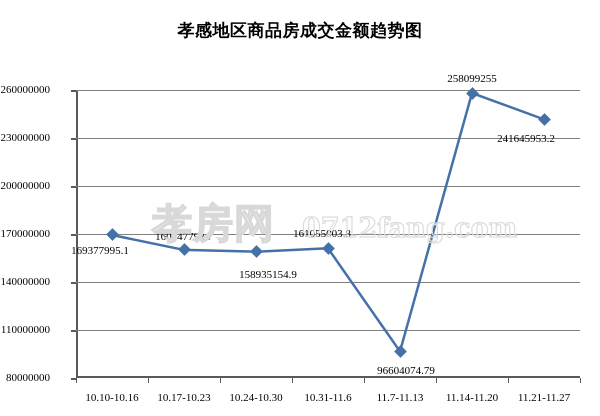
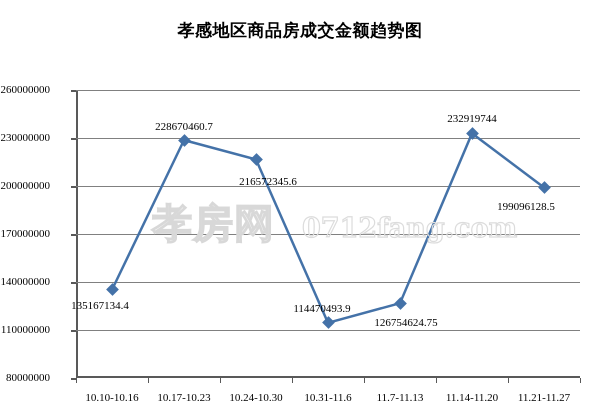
10.10-10.16: 169377995.1 -> 135167134.4
10.17-10.23: 160047792.7 -> 228670460.7
10.24-10.30: 158935154.9 -> 216572345.6
10.31-11.6: 161055003.8 -> 114470493.9
11.7-11.13: 96604074.79 -> 126754624.75
11.14-11.20: 258099255 -> 232919744
11.21-11.27: 241645953.2 -> 199096128.5
